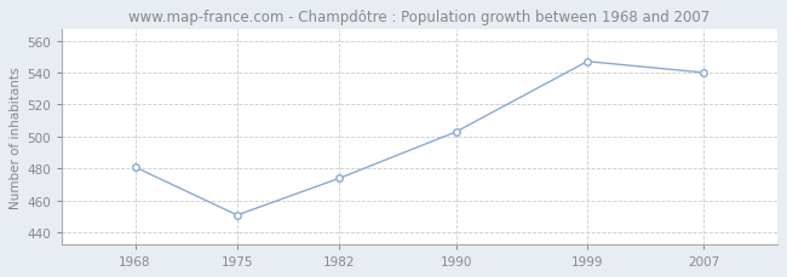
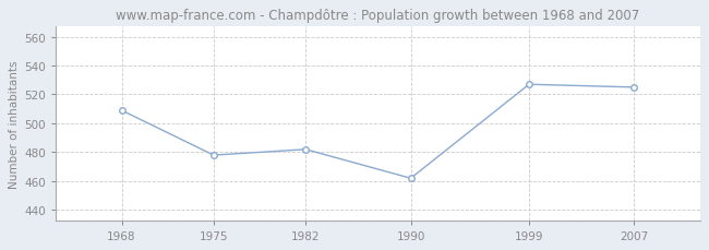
1968: 481 -> 509
1975: 451 -> 478
1982: 474 -> 482
1990: 503 -> 462
1999: 547 -> 527
2007: 540 -> 525
